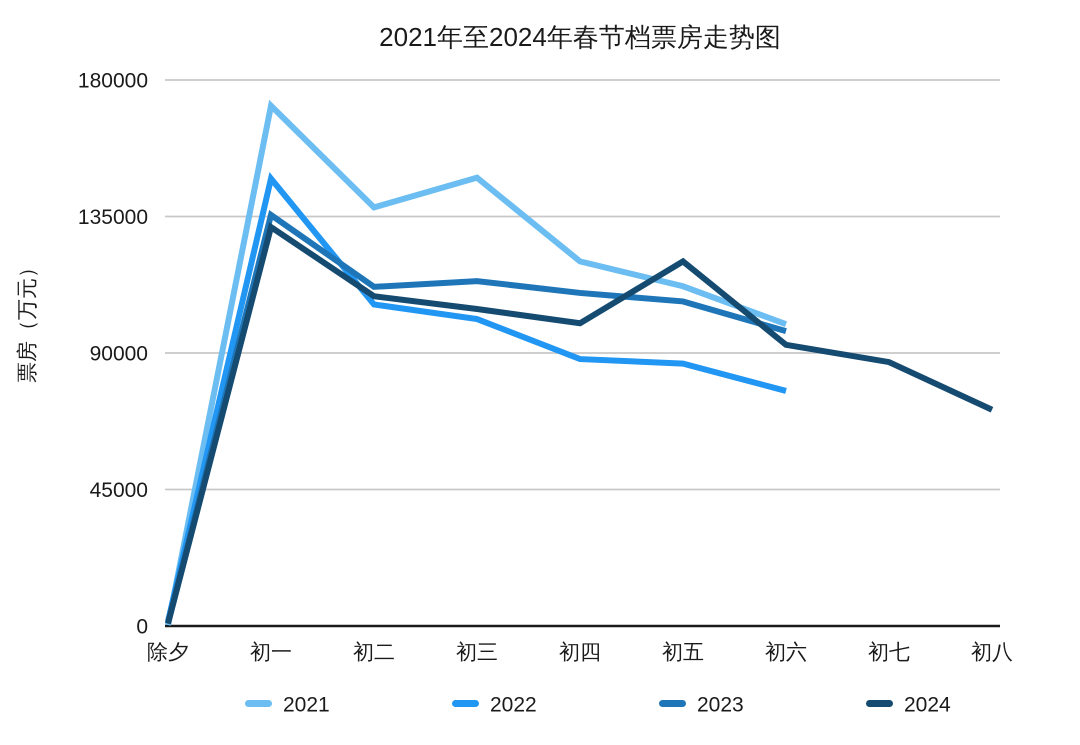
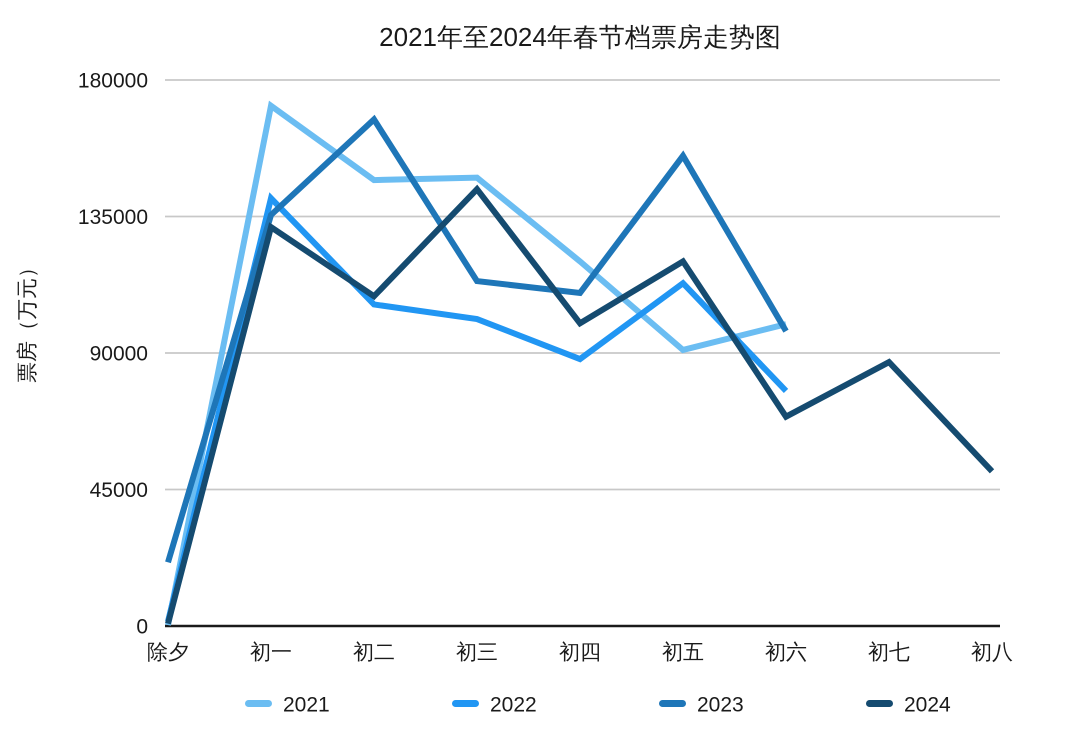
2023/除夕: 1000 -> 21000
2022/初一: 148000 -> 141000
2021/初二: 138000 -> 147000
2023/初二: 112000 -> 167000
2024/初三: 104000 -> 144000
2021/初五: 112000 -> 91000
2022/初五: 86000 -> 113000
2023/初五: 107000 -> 155000
2024/初六: 93000 -> 69000
2024/初八: 71000 -> 51000
